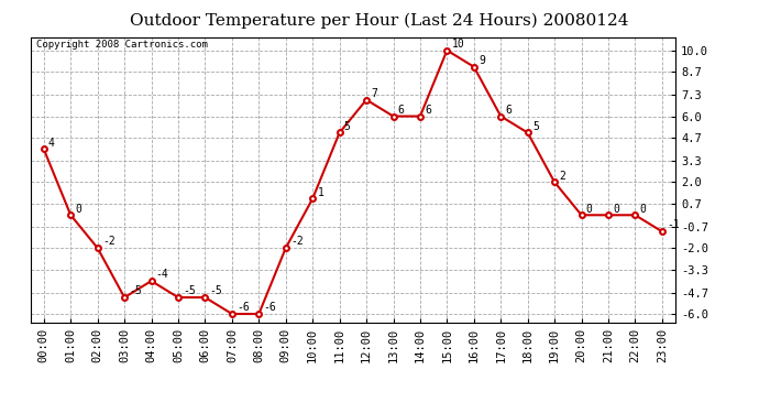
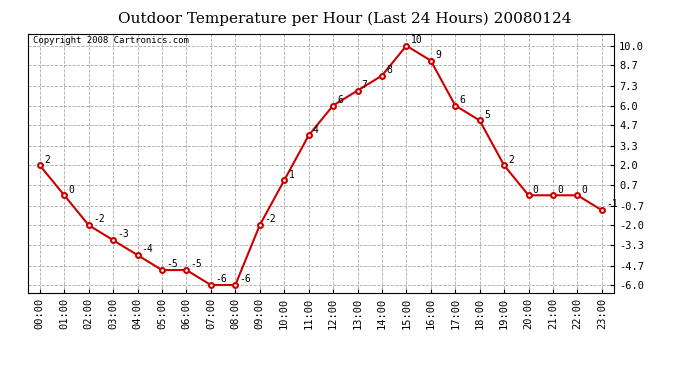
00:00: 4 -> 2
03:00: -5 -> -3
11:00: 5 -> 4
12:00: 7 -> 6
13:00: 6 -> 7
14:00: 6 -> 8
